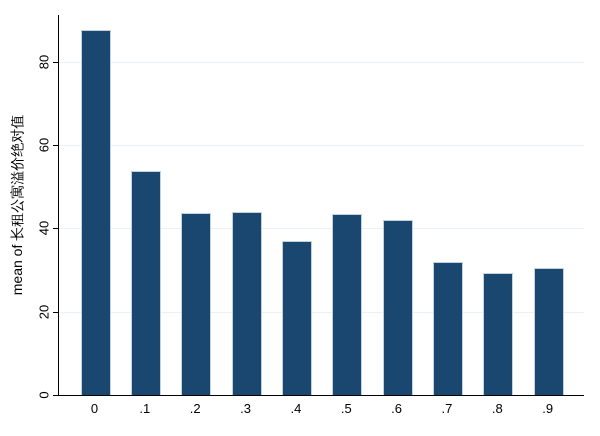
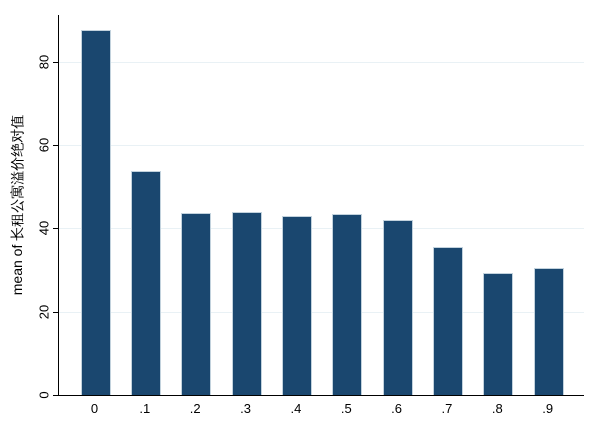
.4: 37 -> 43
.7: 32 -> 36
